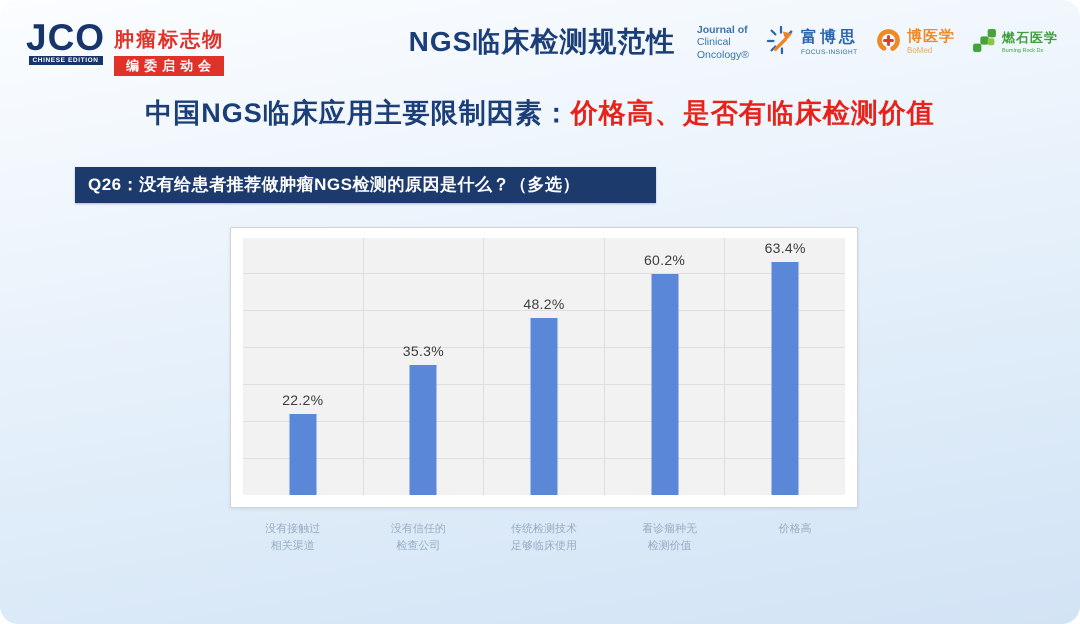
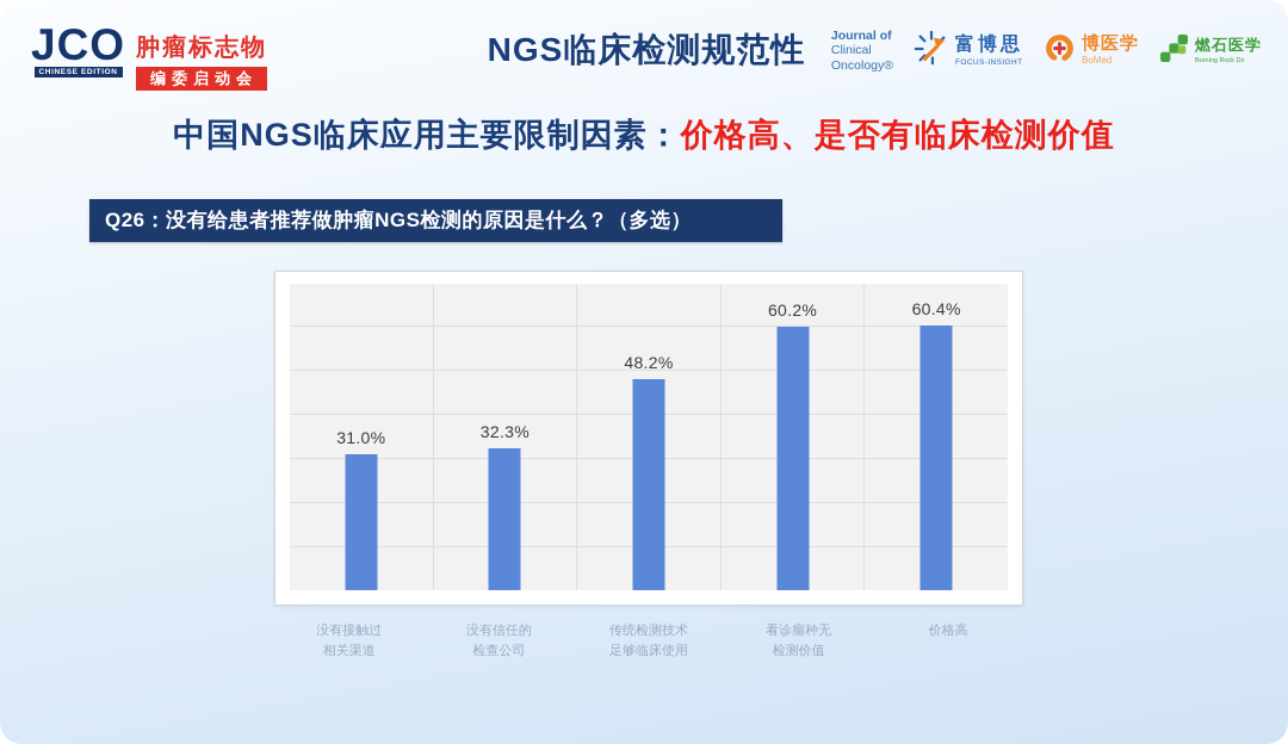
没有接触过 相关渠道: 22.2% -> 31.0%
没有信任的 检查公司: 35.3% -> 32.3%
价格高: 63.4% -> 60.4%
